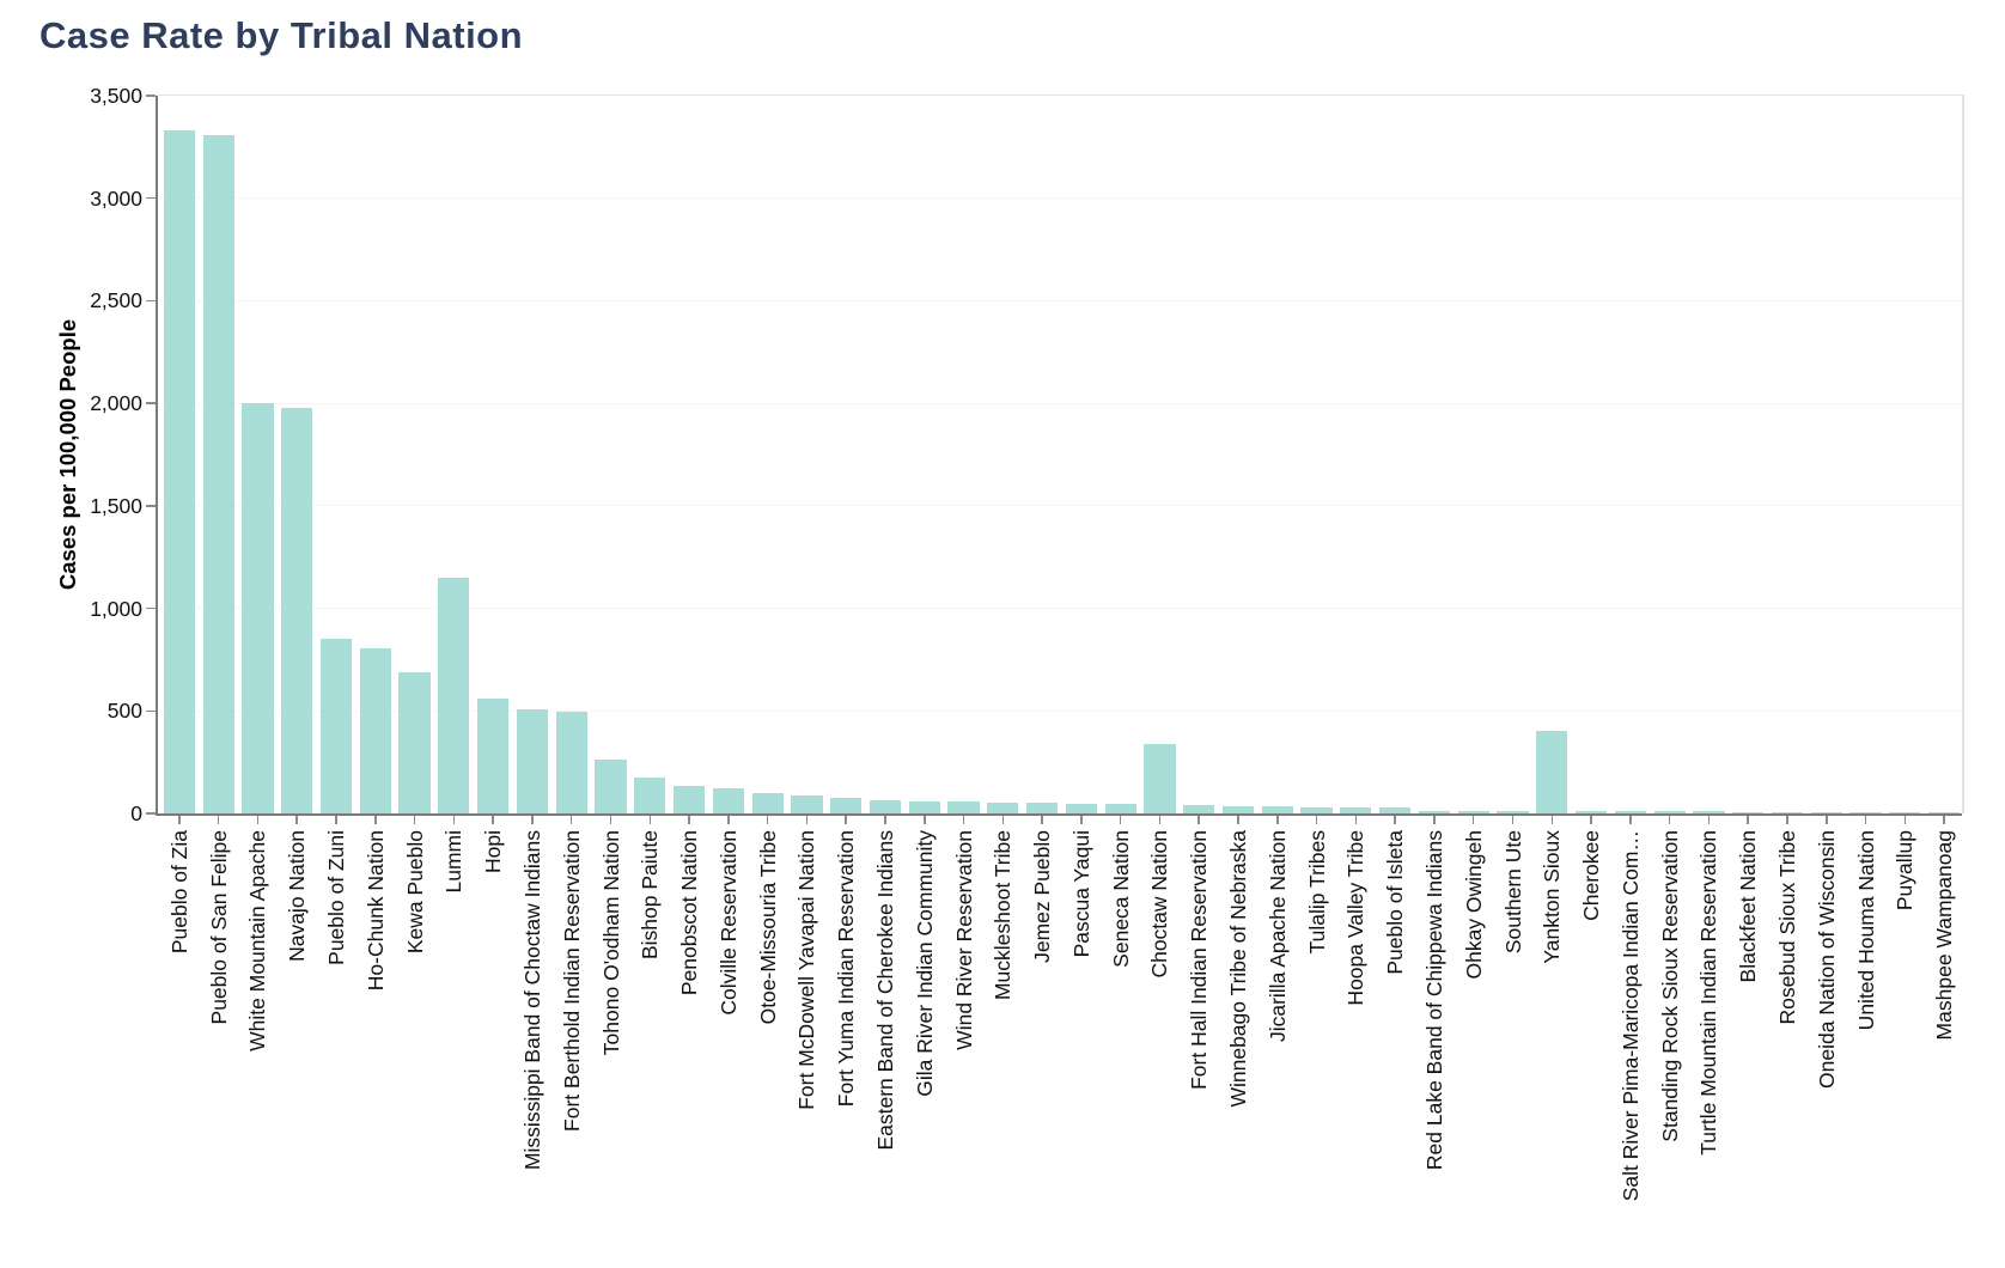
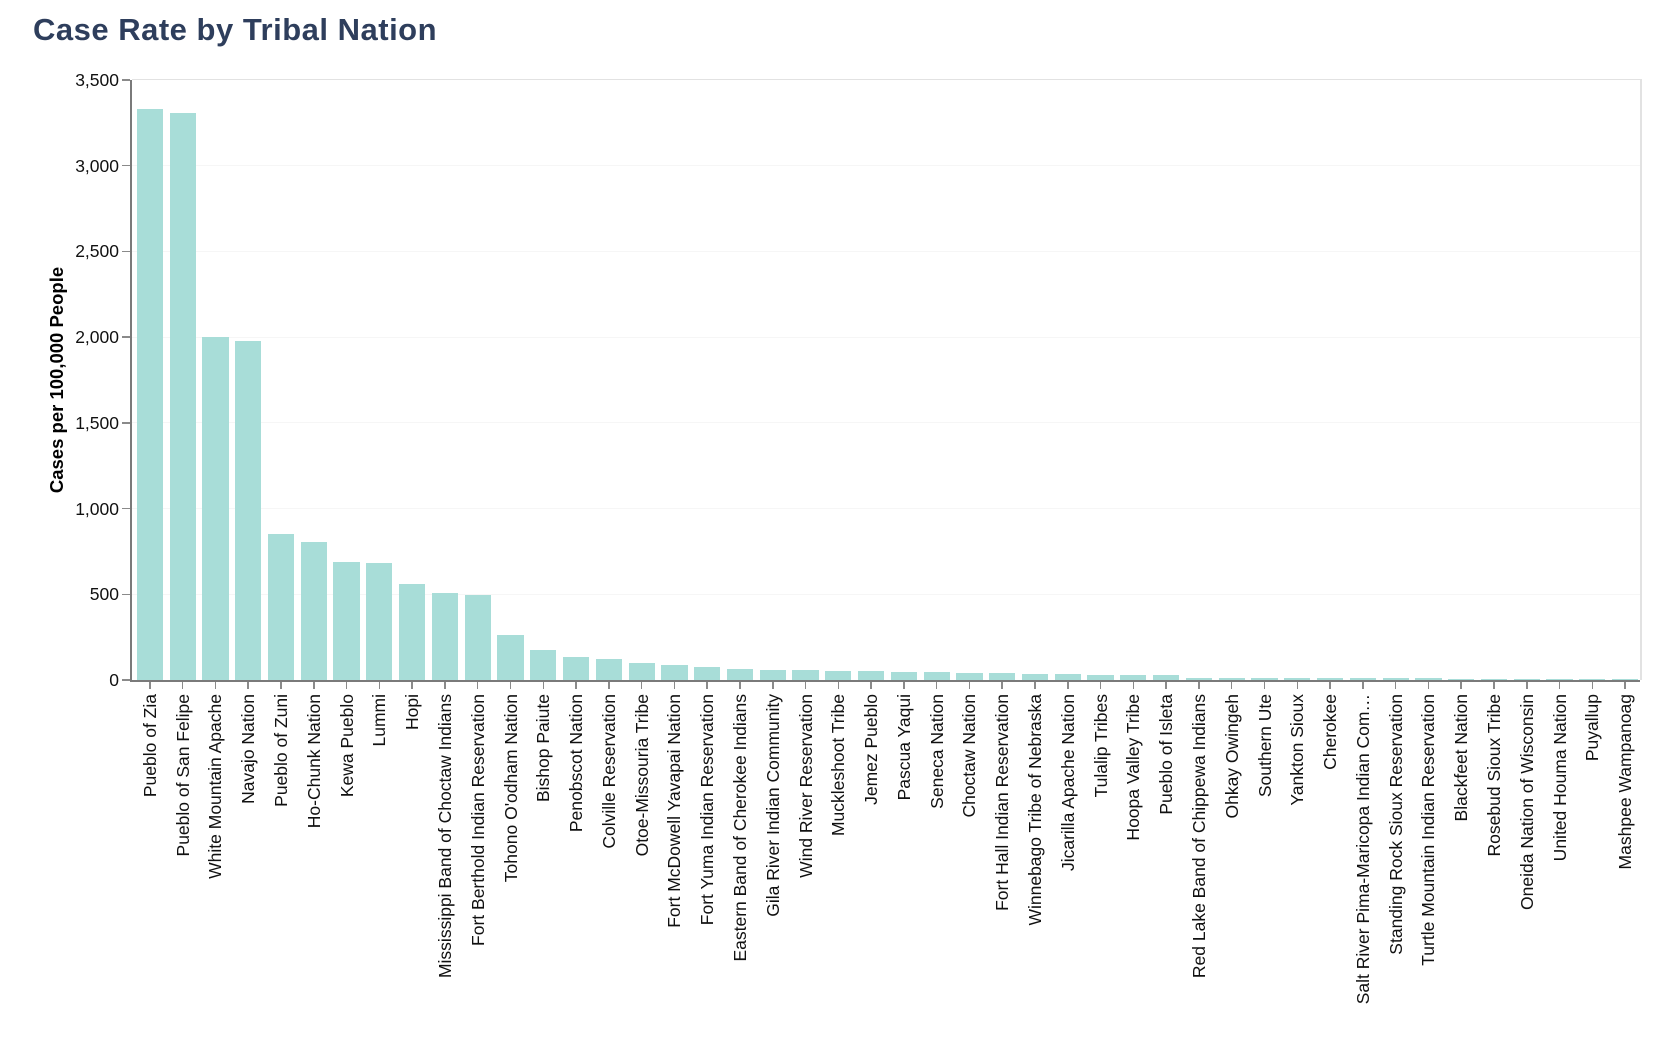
Lummi: 1150 -> 680
Choctaw Nation: 340 -> 40
Yankton Sioux: 400 -> 10
